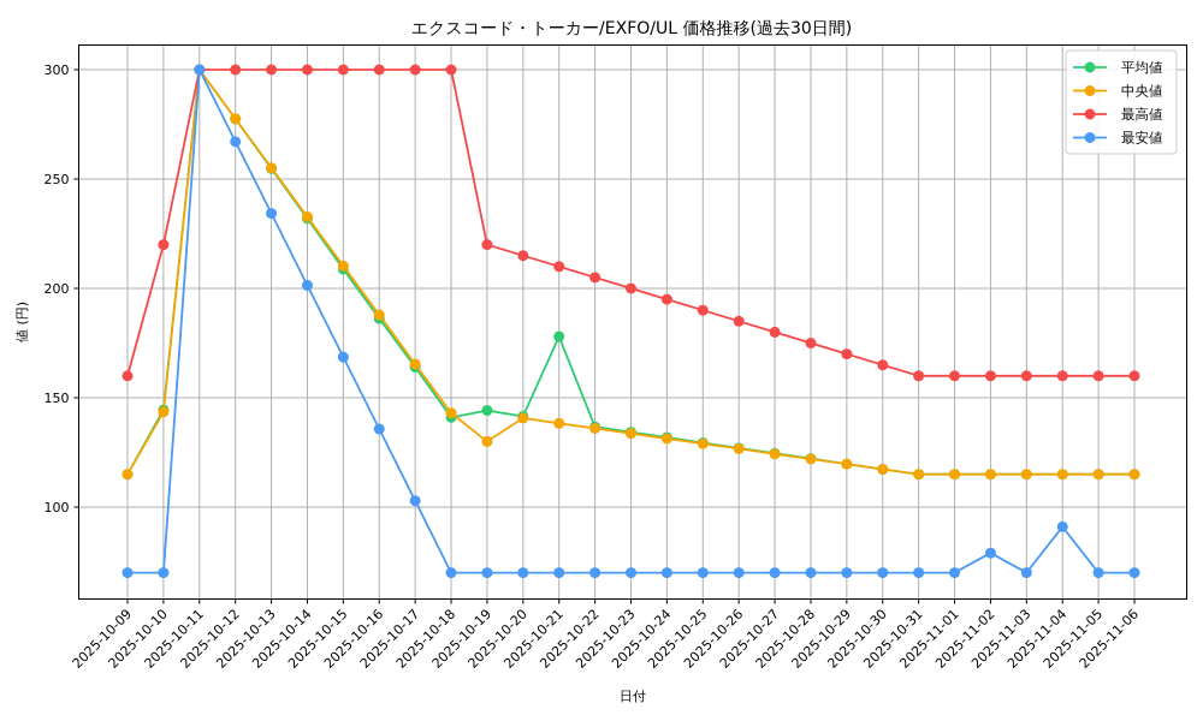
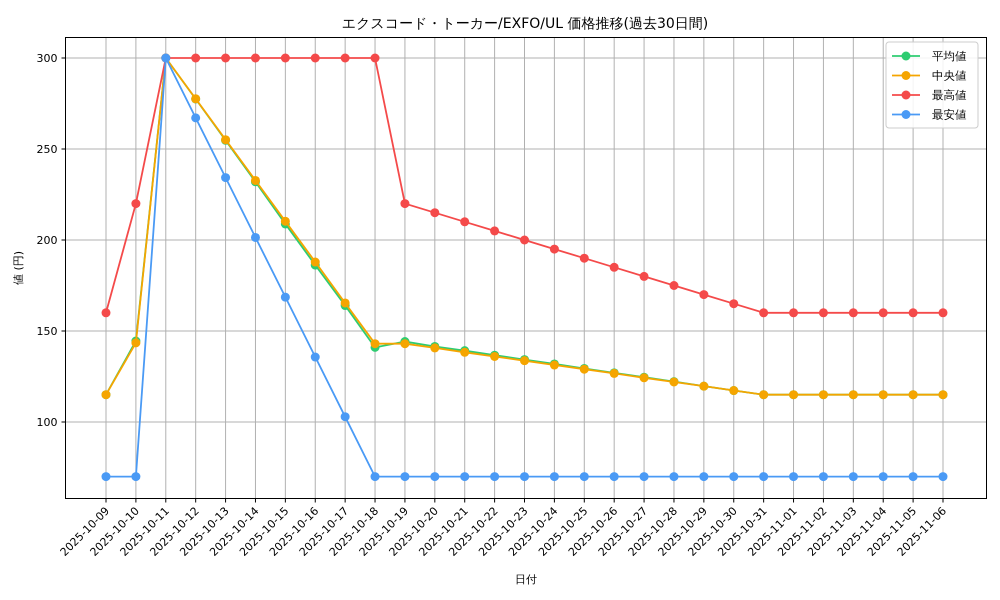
中央値/2025-10-19: 130 -> 143
平均値/2025-10-21: 178 -> 139
最安値/2025-11-02: 79 -> 70
最安値/2025-11-04: 91 -> 70
